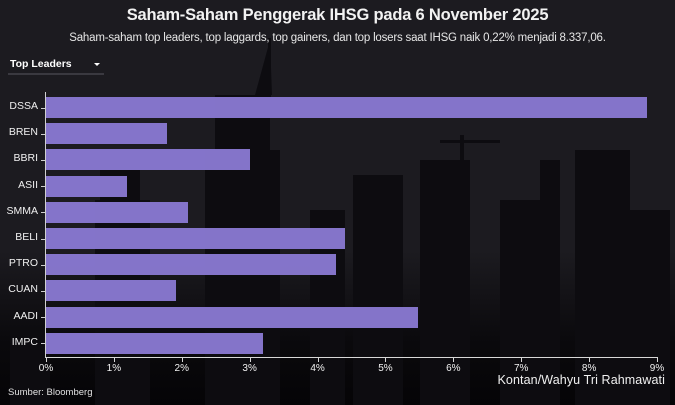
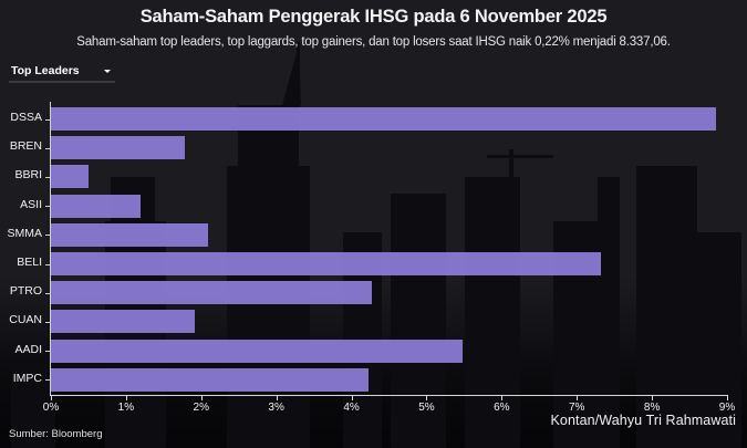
BBRI: 3.0% -> 0.5%
BELI: 4.4% -> 7.3%
IMPC: 3.2% -> 4.2%
